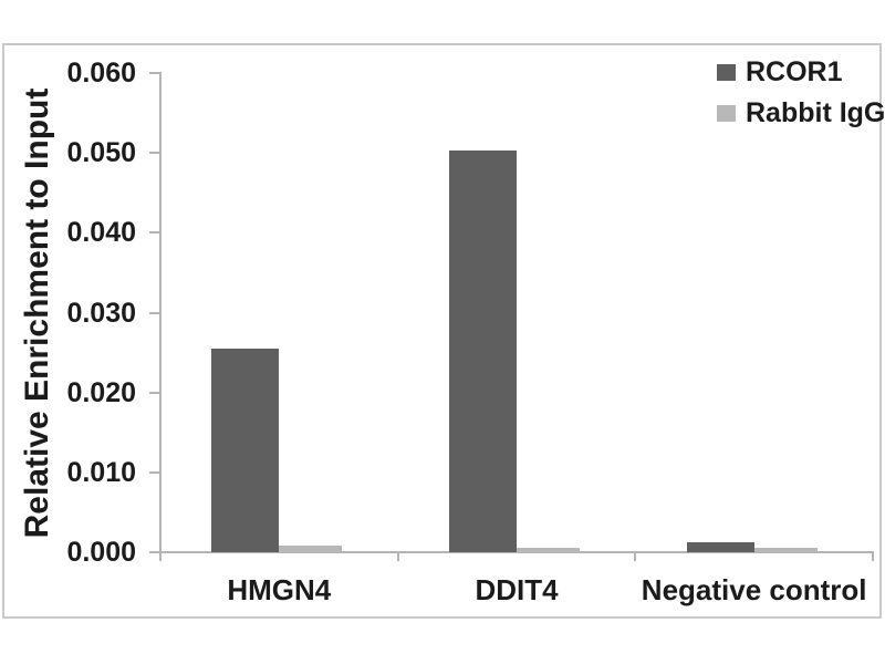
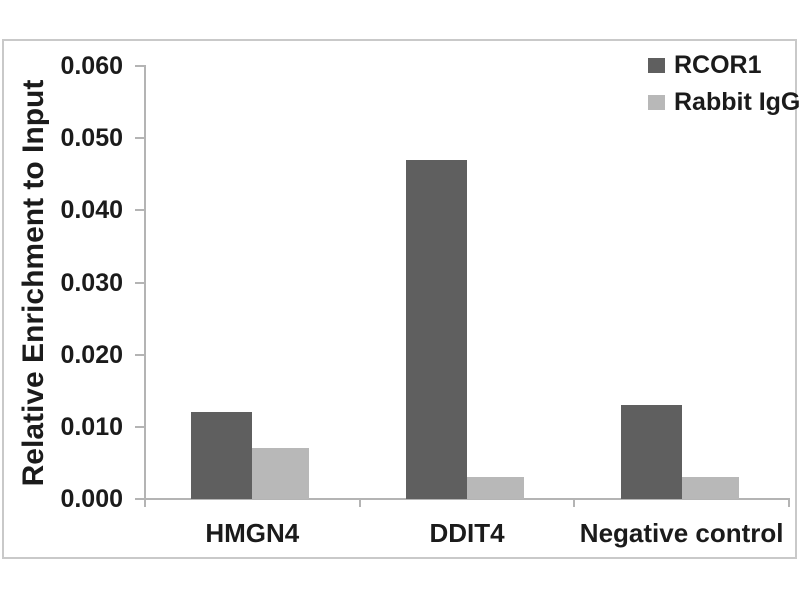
RCOR1/HMGN4: 0.025 -> 0.012
Rabbit IgG/HMGN4: 0.001 -> 0.007
RCOR1/DDIT4: 0.050 -> 0.047
Rabbit IgG/DDIT4: 0.001 -> 0.003
RCOR1/Negative control: 0.001 -> 0.013
Rabbit IgG/Negative control: 0.001 -> 0.003
